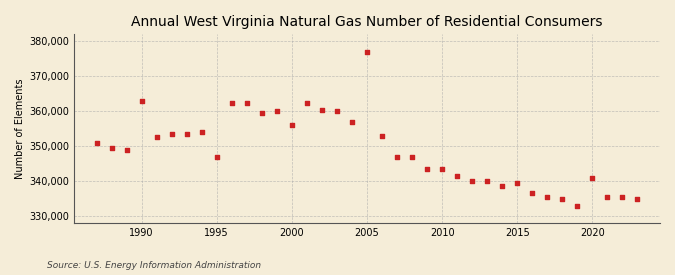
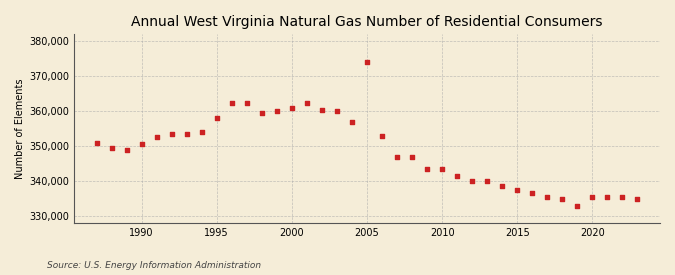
1990: 363,000 -> 350,500
1995: 347,000 -> 358,000
2000: 356,000 -> 361,000
2005: 377,000 -> 374,000
2015: 339,500 -> 337,500
2020: 341,000 -> 335,500
